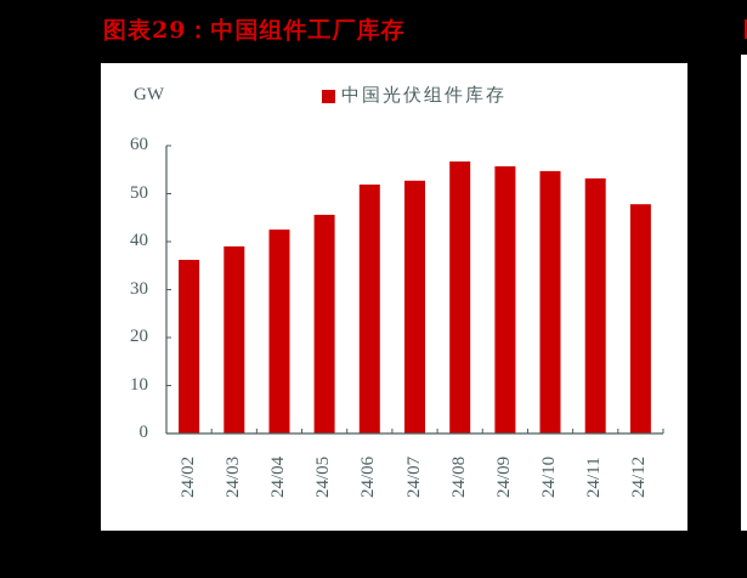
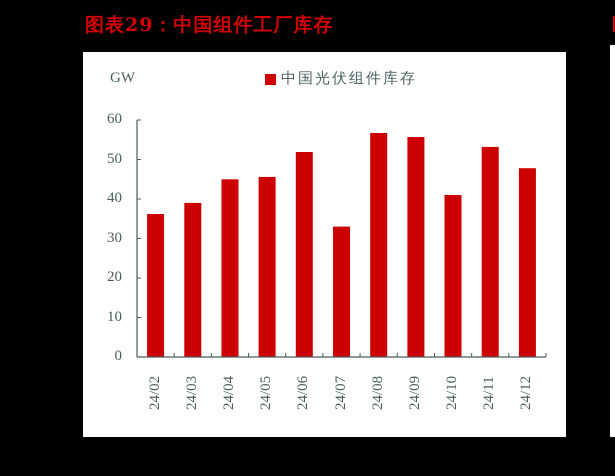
24/04: 42 -> 45
24/07: 53 -> 33
24/10: 55 -> 41
